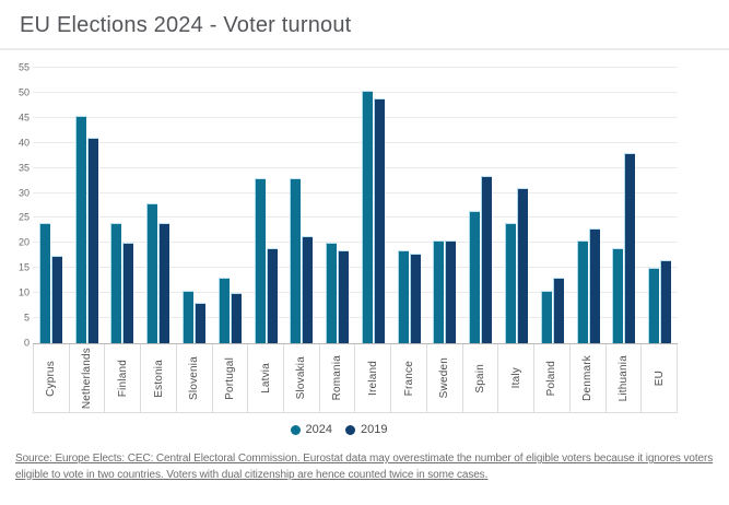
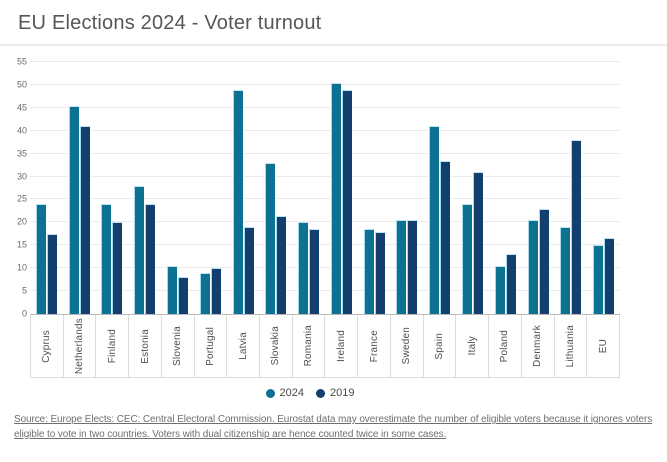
2024/Portugal: 13 -> 9
2024/Latvia: 33 -> 49
2024/Spain: 26 -> 41
